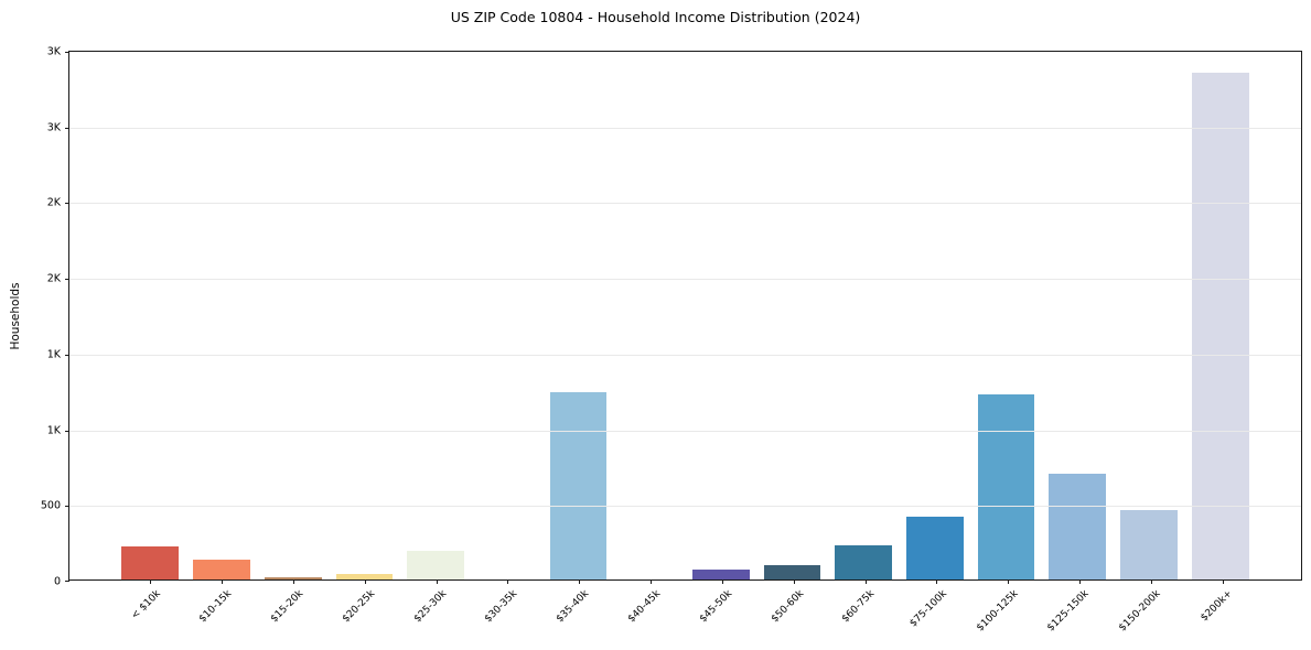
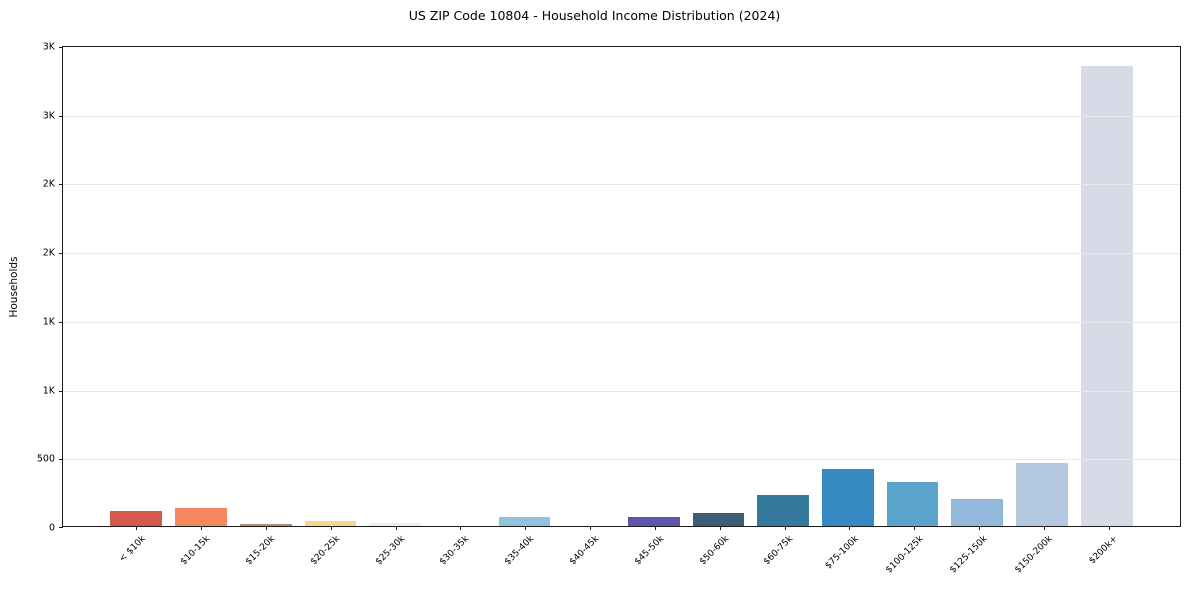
< $10k: 0.22K -> 0.11K
$25-30k: 0.19K -> 0.02K
$35-40k: 1.24K -> 0.07K
$100-125k: 1.22K -> 0.32K
$125-150k: 0.70K -> 0.20K
